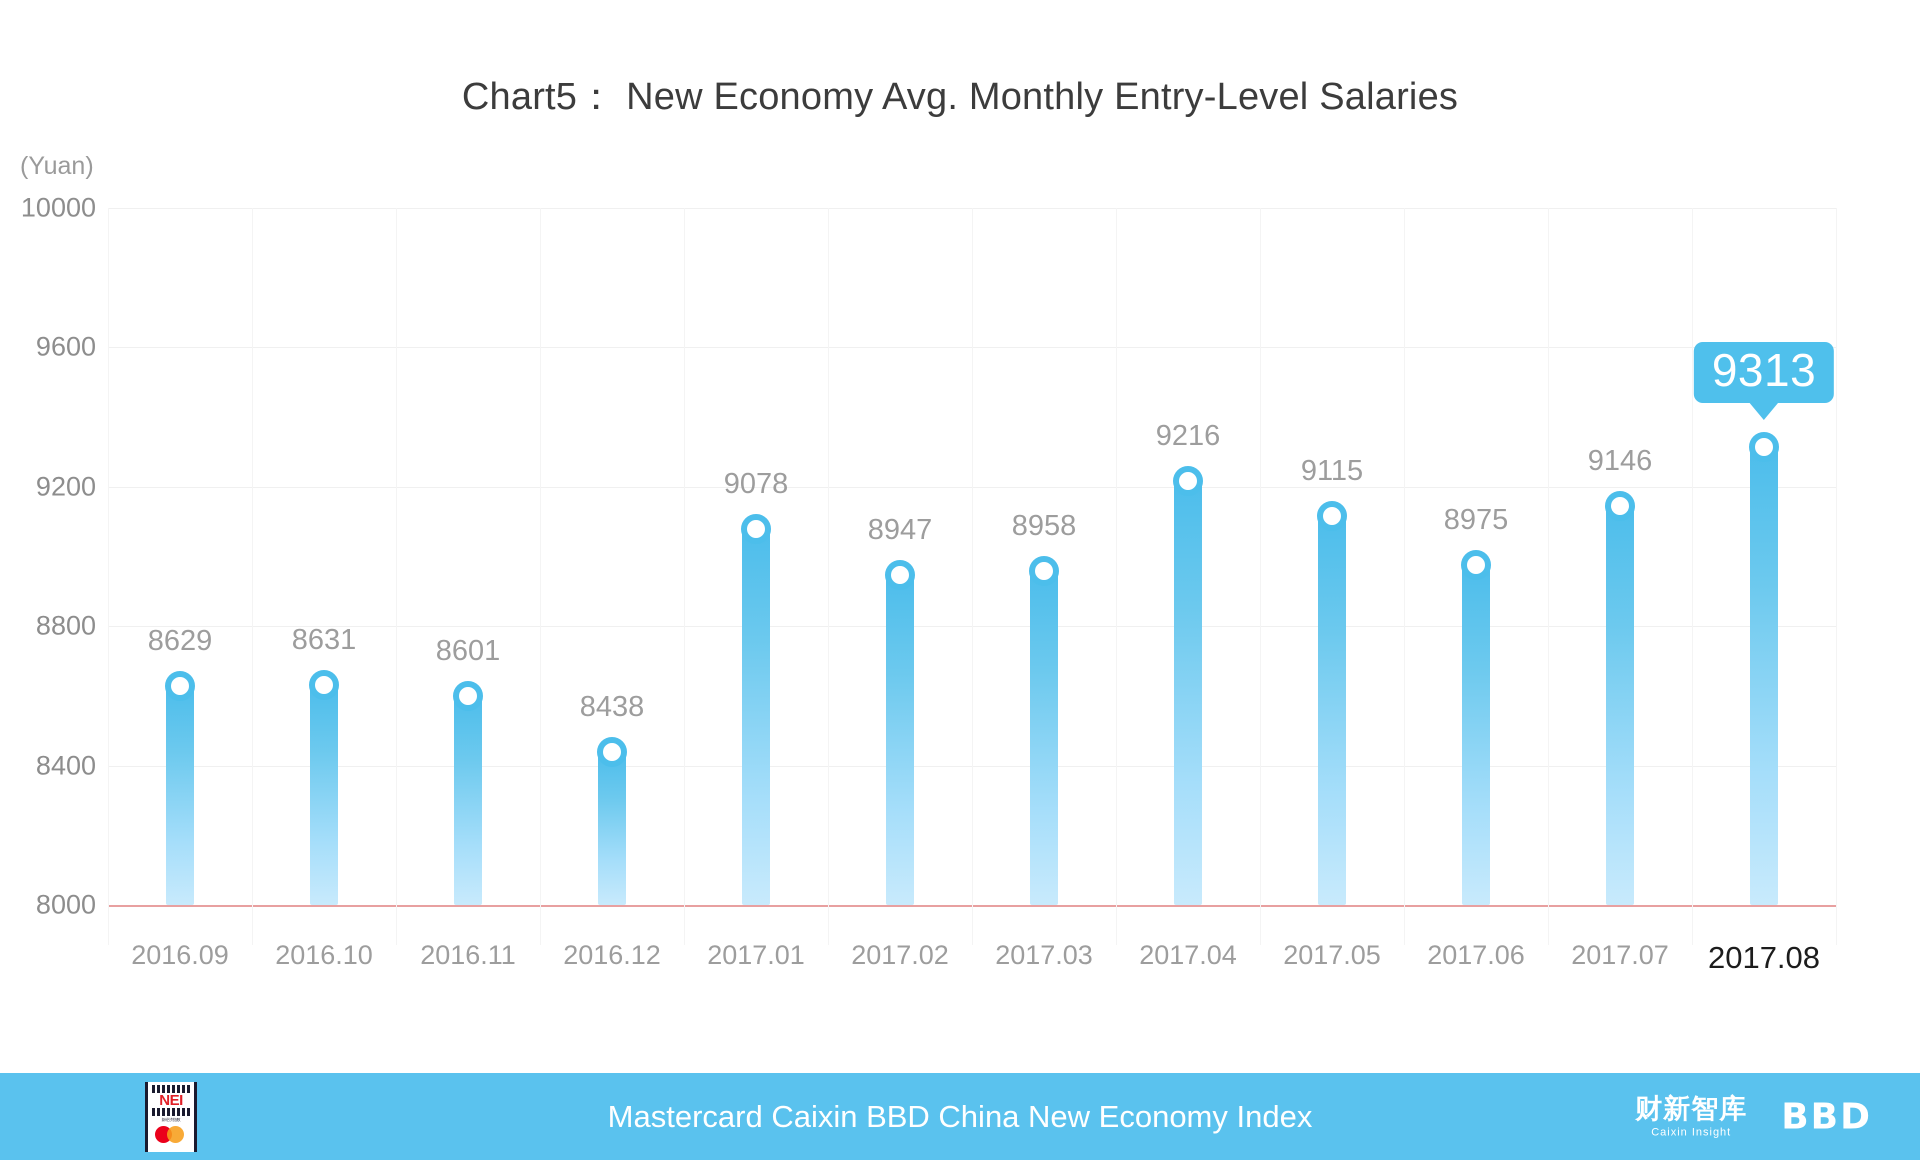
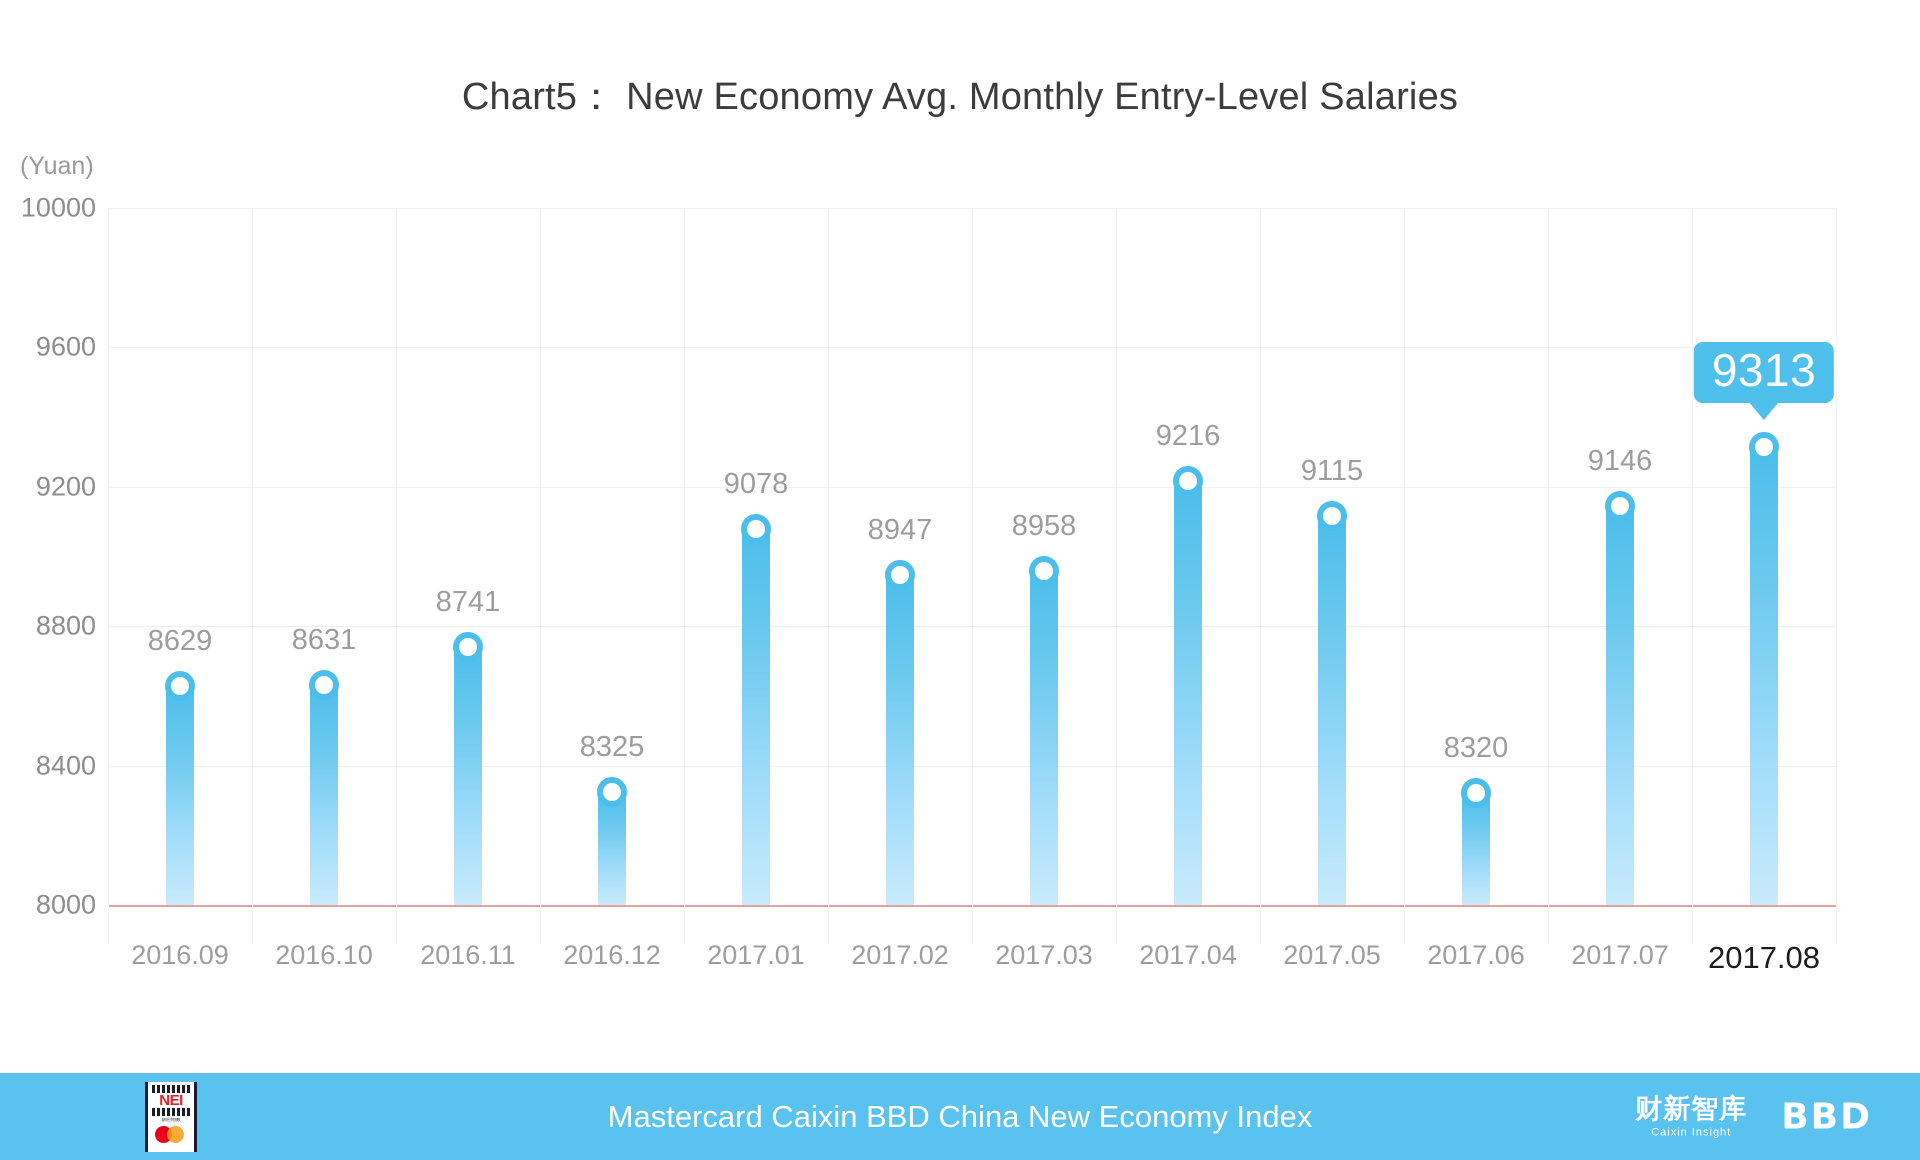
2016.11: 8601 -> 8741
2016.12: 8438 -> 8325
2017.06: 8975 -> 8320
